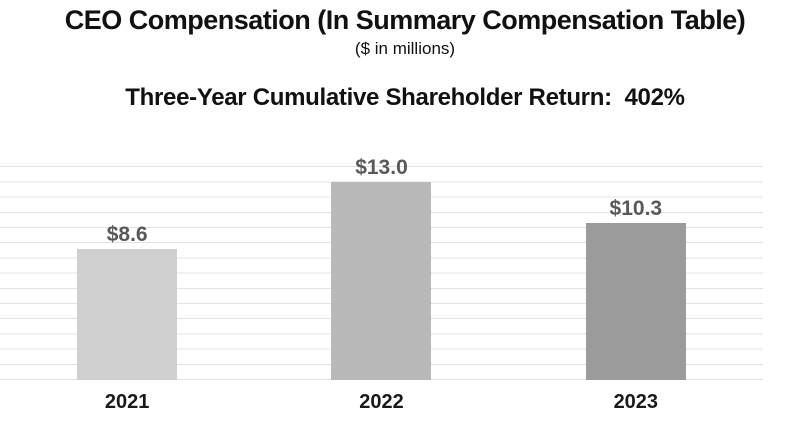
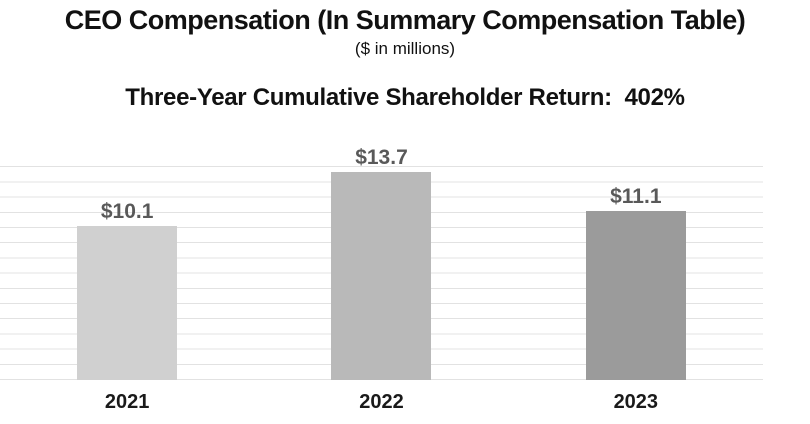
2021: $8.6 -> $10.1
2022: $13.0 -> $13.7
2023: $10.3 -> $11.1
